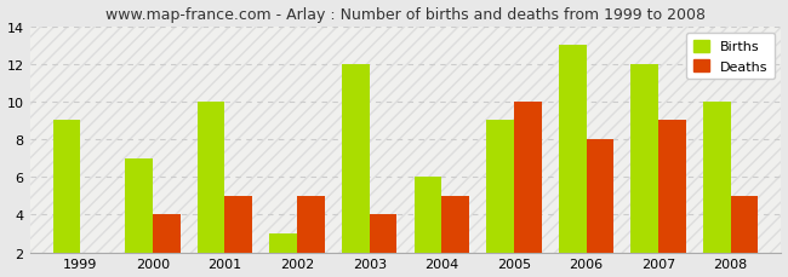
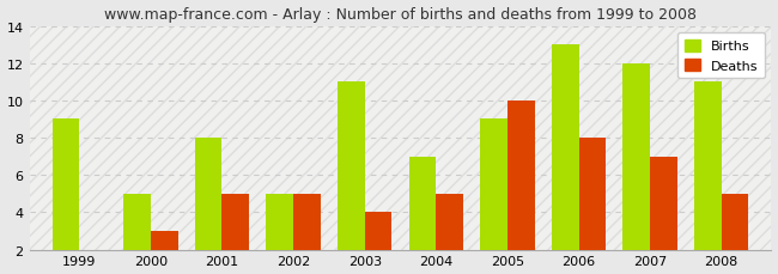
Births/2000: 7 -> 5
Deaths/2000: 4 -> 3
Births/2001: 10 -> 8
Births/2002: 3 -> 5
Births/2003: 12 -> 11
Births/2004: 6 -> 7
Deaths/2007: 9 -> 7
Births/2008: 10 -> 11
